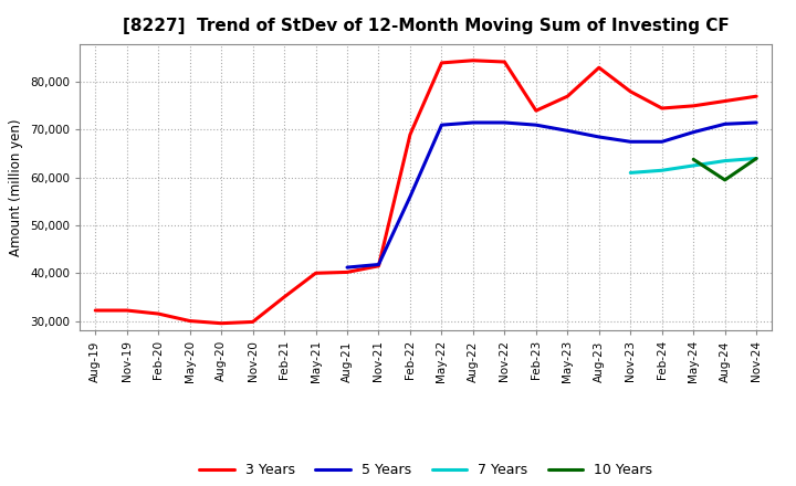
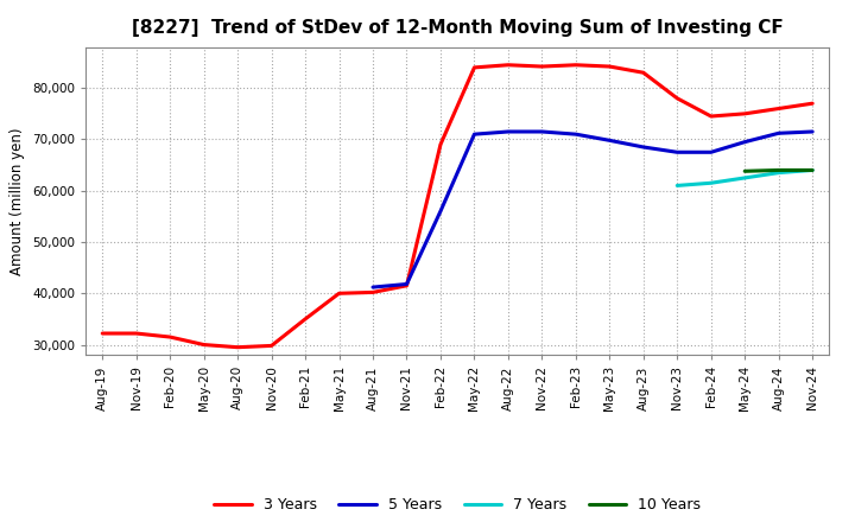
3 Years/Feb-23: 74,000 -> 84,500
3 Years/May-23: 77,000 -> 84,200
10 Years/Aug-24: 59,500 -> 64,000
